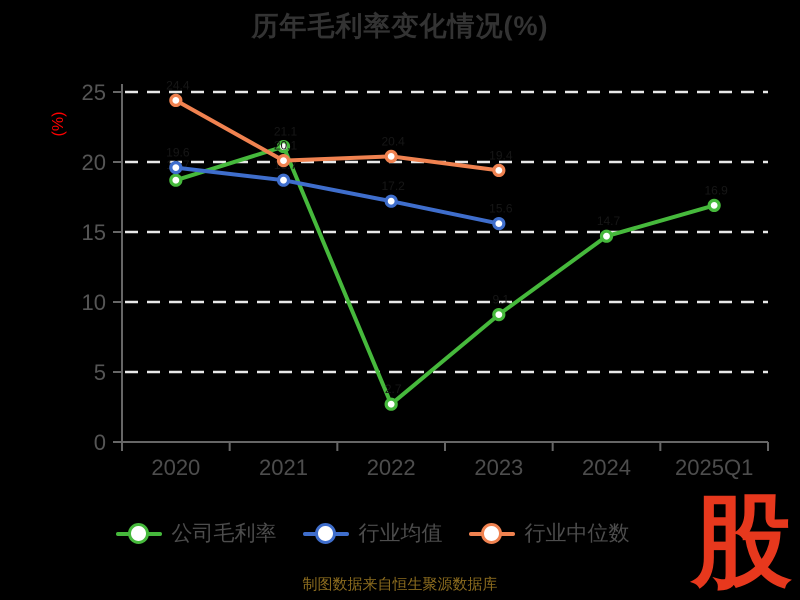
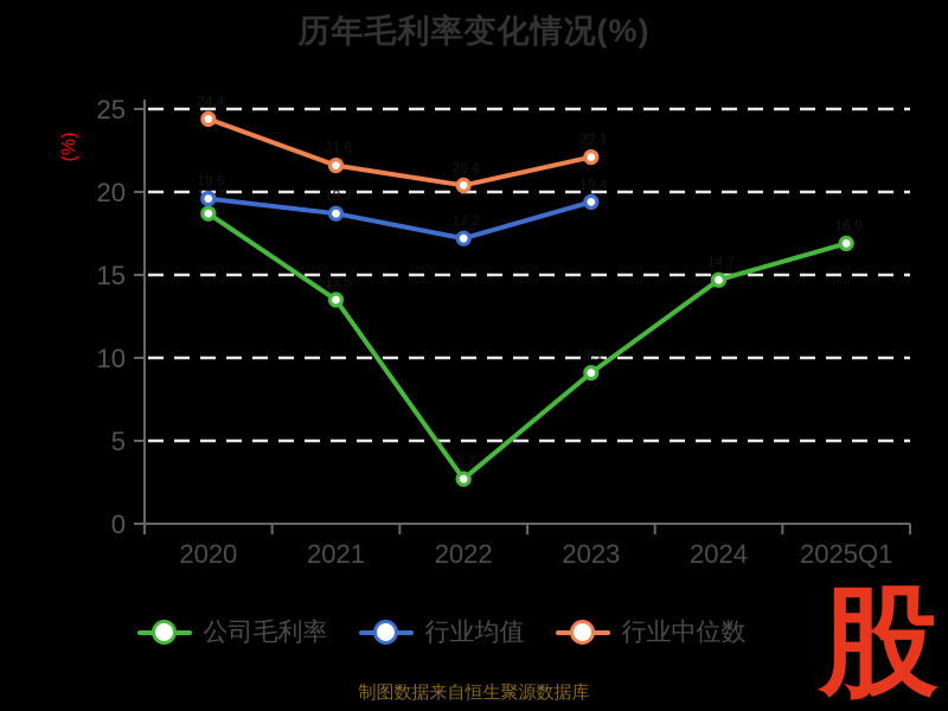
公司毛利率/2021: 21.1 -> 13.5
行业中位数/2021: 20.1 -> 21.6
行业均值/2023: 15.6 -> 19.4
行业中位数/2023: 19.4 -> 22.1
